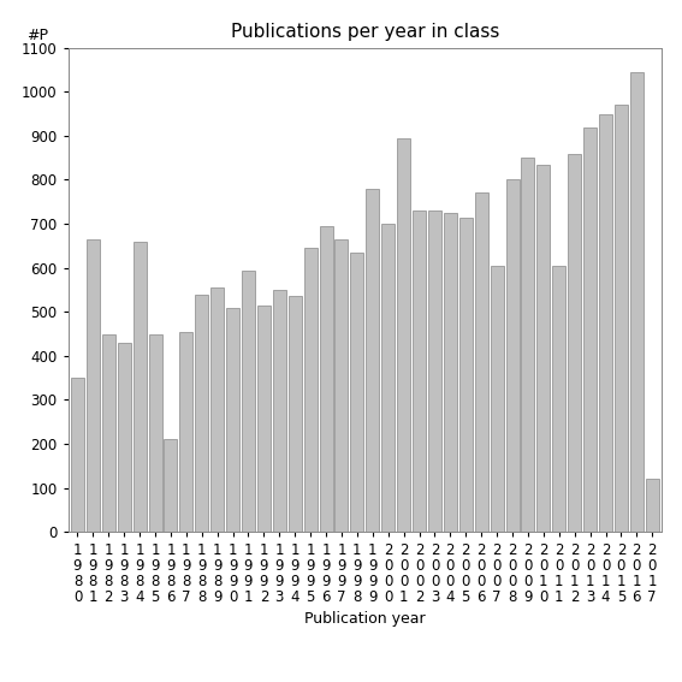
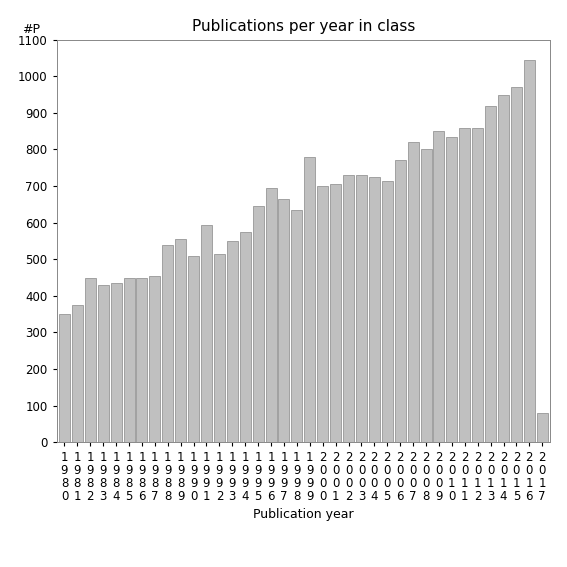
1 9 8 1: 665 -> 375
1 9 8 4: 660 -> 435
1 9 8 6: 210 -> 450
1 9 9 4: 535 -> 575
2 0 0 1: 895 -> 705
2 0 0 7: 605 -> 820
2 0 1 1: 605 -> 860
2 0 1 7: 120 -> 80
